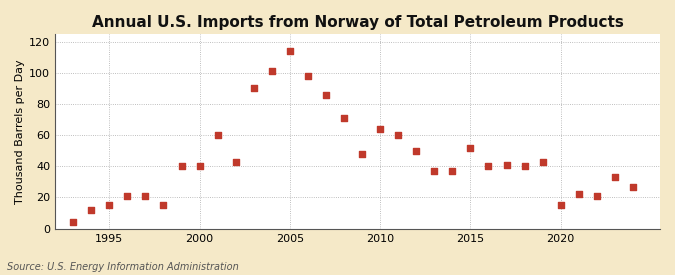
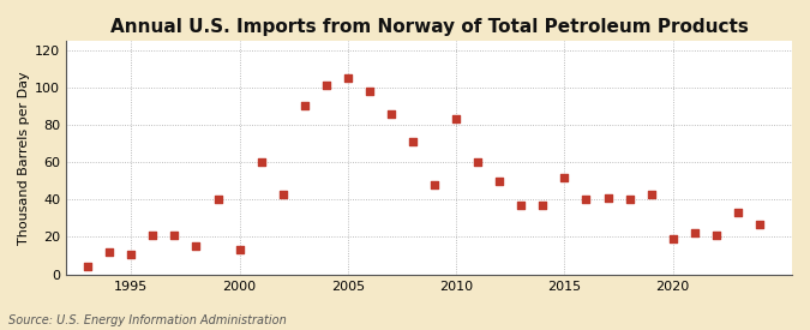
1995: 15 -> 11
2000: 40 -> 13
2005: 114 -> 105
2010: 64 -> 83
2020: 15 -> 19
